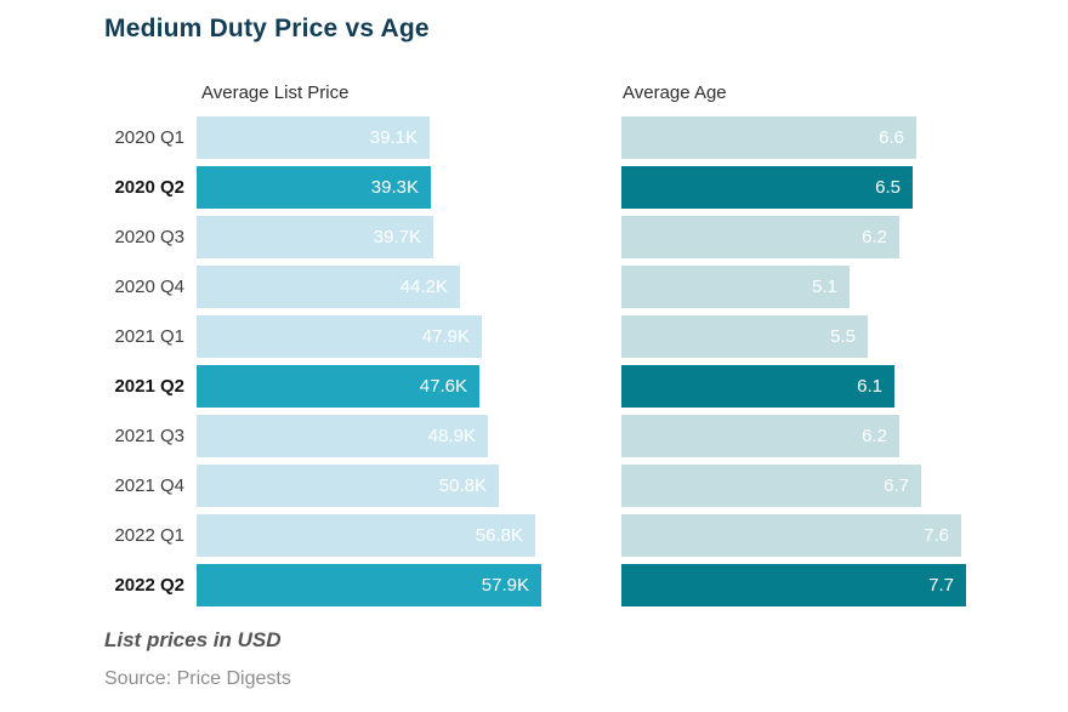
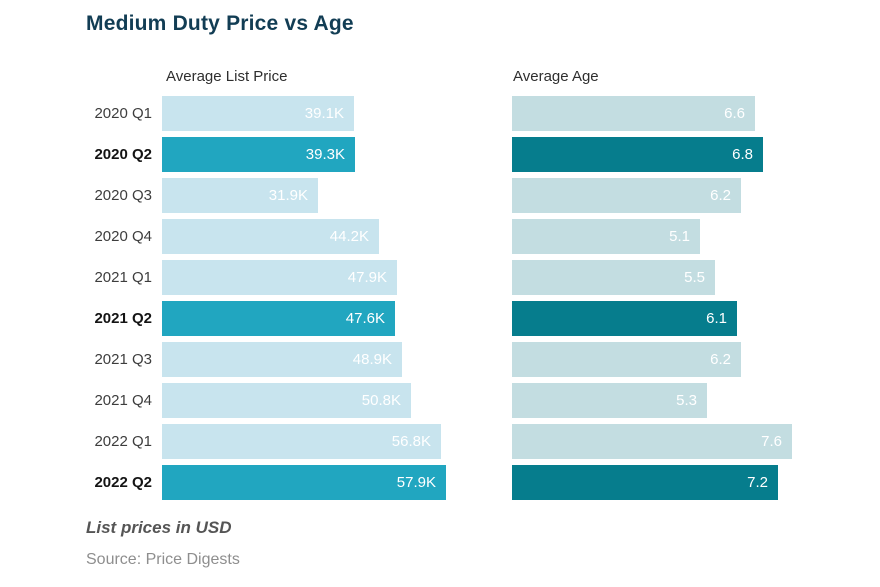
Average List Price/2020 Q3: 39.7K -> 31.9K
Average Age/2020 Q2: 6.5 -> 6.8
Average Age/2021 Q4: 6.7 -> 5.3
Average Age/2022 Q2: 7.7 -> 7.2
